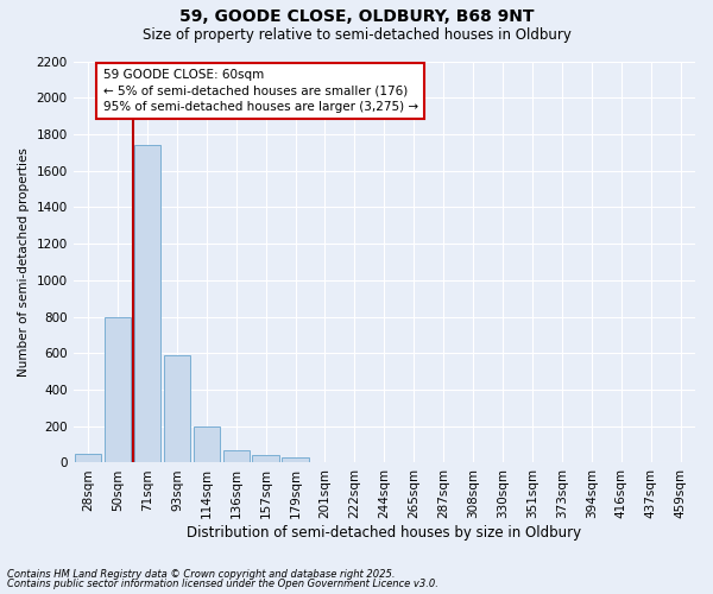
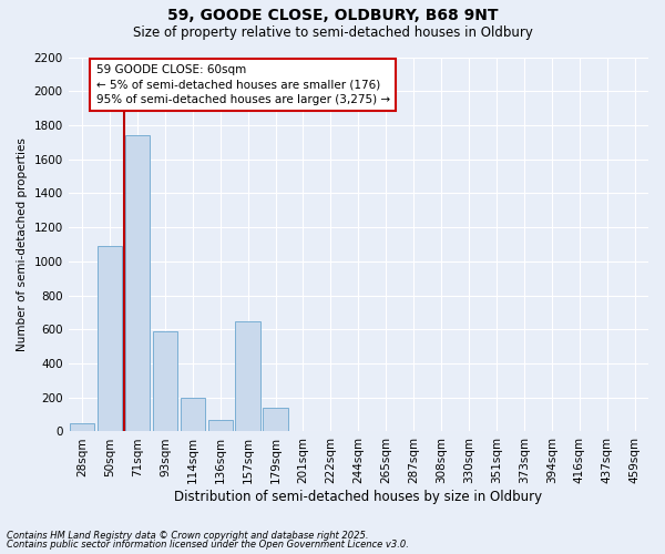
50sqm: 800 -> 1090
157sqm: 40 -> 650
179sqm: 30 -> 140
